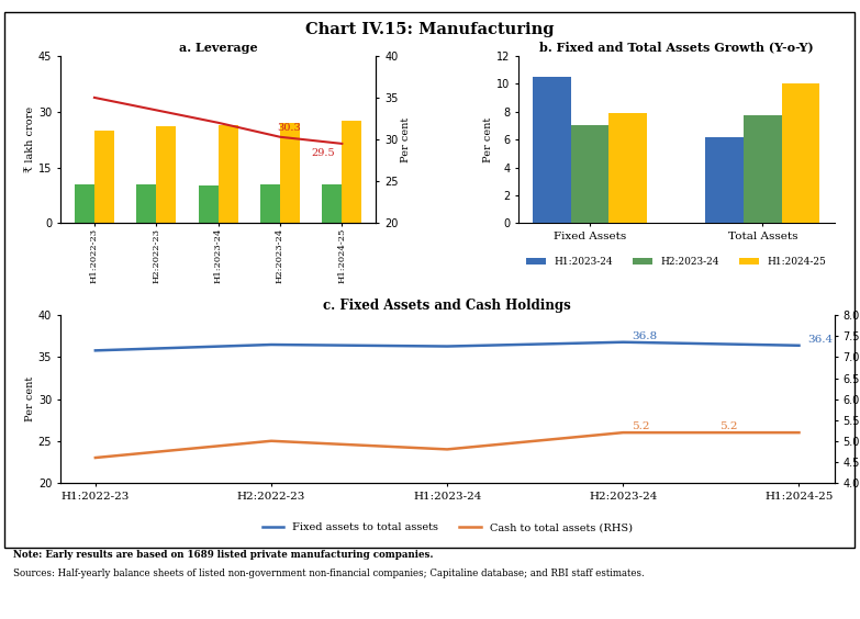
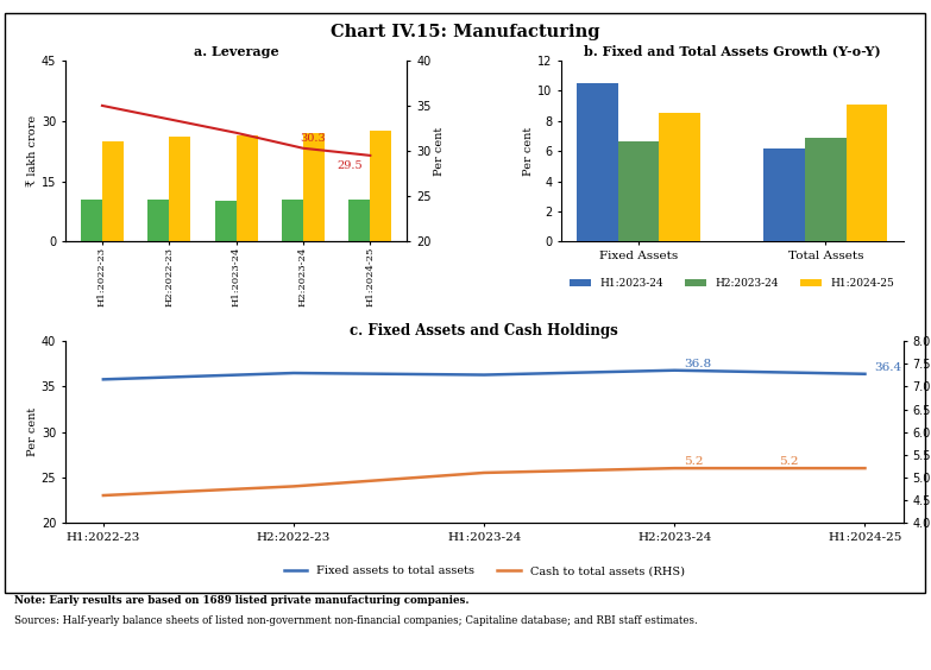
b. Fixed and Total Assets Growth (Y-o-Y)/H2:2023-24/Fixed Assets: 7.0 -> 6.6
b. Fixed and Total Assets Growth (Y-o-Y)/H1:2024-25/Fixed Assets: 7.9 -> 8.5
b. Fixed and Total Assets Growth (Y-o-Y)/H2:2023-24/Total Assets: 7.7 -> 6.9
b. Fixed and Total Assets Growth (Y-o-Y)/H1:2024-25/Total Assets: 10.0 -> 9.1
c. Fixed Assets and Cash Holdings/Cash to total assets (RHS)/H2:2022-23: 5.0 -> 4.8
c. Fixed Assets and Cash Holdings/Cash to total assets (RHS)/H1:2023-24: 4.8 -> 5.1
